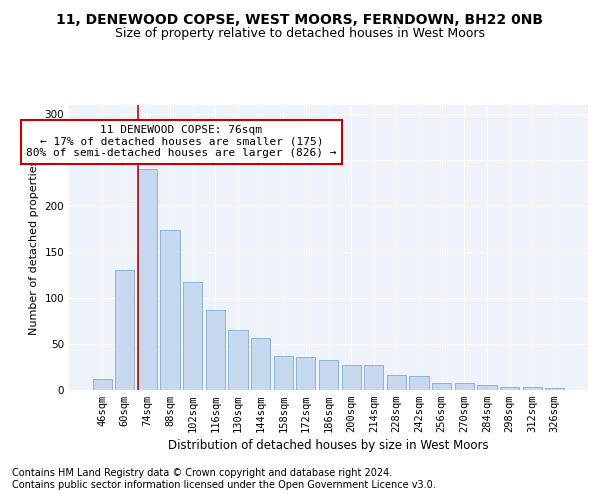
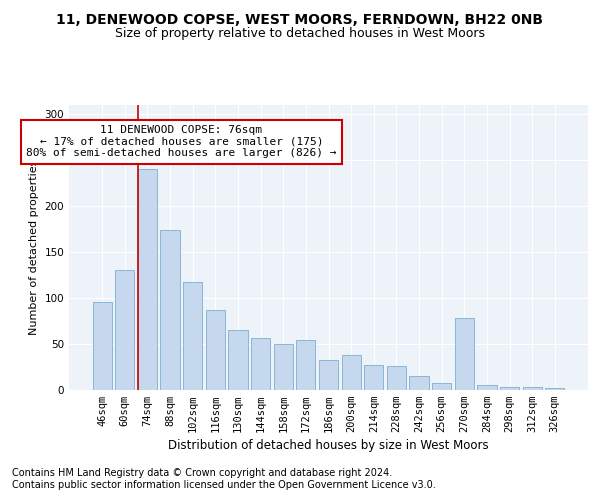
46sqm: 12 -> 96
158sqm: 37 -> 50
172sqm: 36 -> 54
200sqm: 27 -> 38
228sqm: 16 -> 26
270sqm: 8 -> 78
